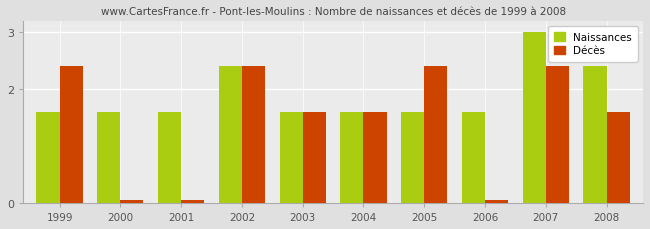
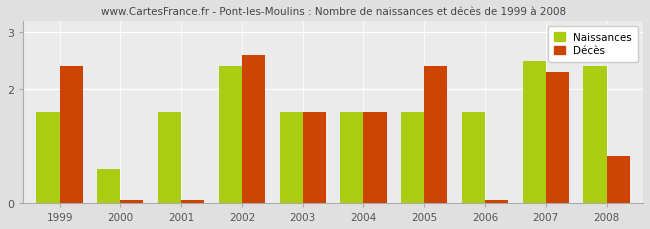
Naissances/2000: 1.6 -> 0.6
Décès/2002: 2.40 -> 2.60
Naissances/2007: 3.0 -> 2.5
Décès/2007: 2.40 -> 2.30
Décès/2008: 1.60 -> 0.82
